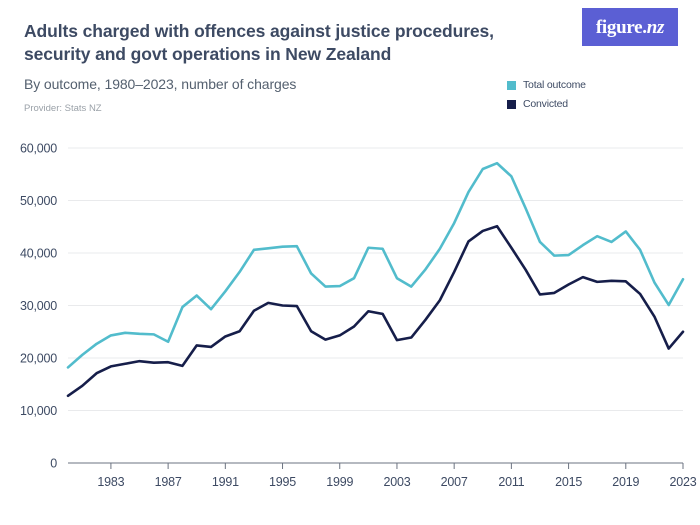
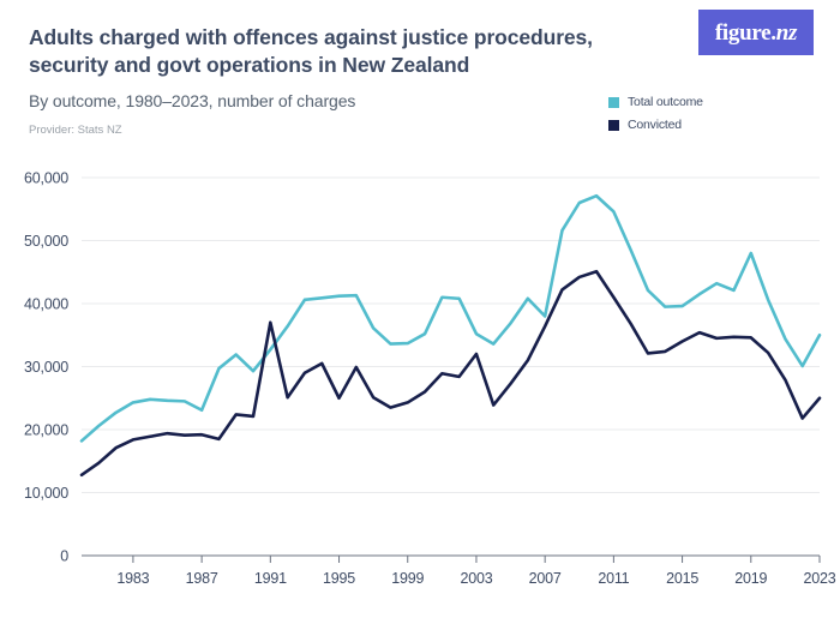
Convicted/1991: 24000 -> 37000
Convicted/1995: 30000 -> 25000
Convicted/2003: 23000 -> 32000
Total outcome/2007: 46000 -> 38000
Total outcome/2019: 44000 -> 48000
